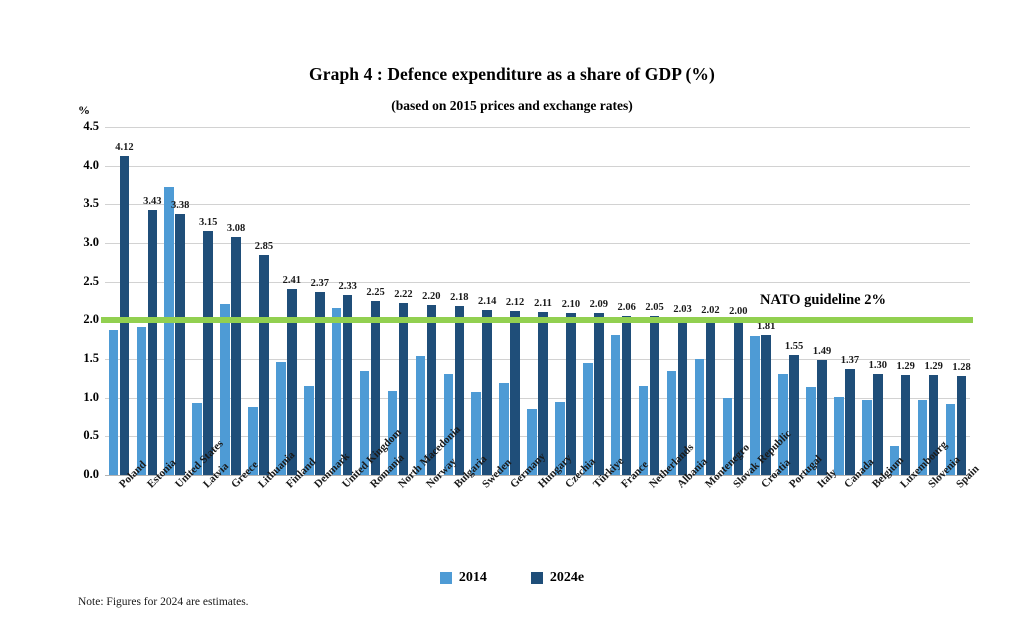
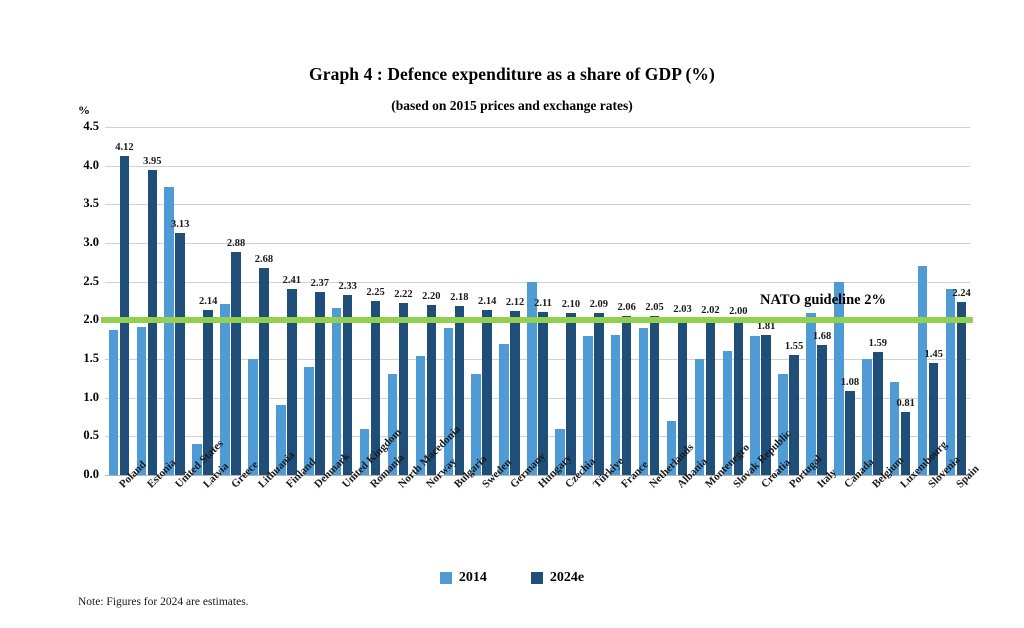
2024e/Estonia: 3.43 -> 3.95
2024e/United States: 3.38 -> 3.13
2014/Latvia: 0.9 -> 0.4
2024e/Latvia: 3.15 -> 2.14
2024e/Greece: 3.08 -> 2.88
2014/Lithuania: 0.9 -> 1.5
2024e/Lithuania: 2.85 -> 2.68
2014/Finland: 1.5 -> 0.9
2014/Denmark: 1.1 -> 1.4
2014/Romania: 1.4 -> 0.6
2014/North Macedonia: 1.1 -> 1.3
2014/Bulgaria: 1.3 -> 1.9
2014/Sweden: 1.1 -> 1.3
2014/Germany: 1.2 -> 1.7
2014/Hungary: 0.9 -> 2.5
2014/Czechia: 0.9 -> 0.6
2014/Türkiye: 1.4 -> 1.8
2014/Netherlands: 1.1 -> 1.9
2014/Albania: 1.4 -> 0.7
2014/Slovak Republic: 1.0 -> 1.6
2014/Italy: 1.1 -> 2.1
2024e/Italy: 1.49 -> 1.68
2014/Canada: 1.0 -> 2.5
2024e/Canada: 1.37 -> 1.08
2014/Belgium: 1.0 -> 1.5
2024e/Belgium: 1.30 -> 1.59
2014/Luxembourg: 0.4 -> 1.2
2024e/Luxembourg: 1.29 -> 0.81
2014/Slovenia: 1.0 -> 2.7
2024e/Slovenia: 1.29 -> 1.45
2014/Spain: 0.9 -> 2.4
2024e/Spain: 1.28 -> 2.24
